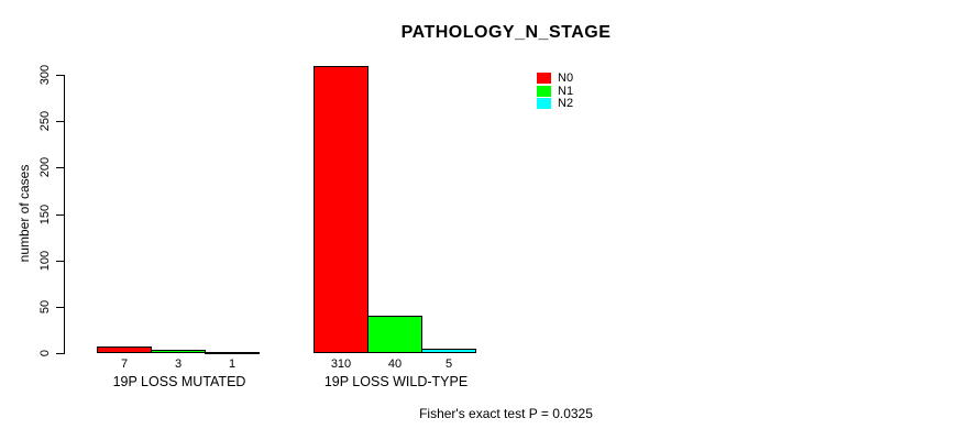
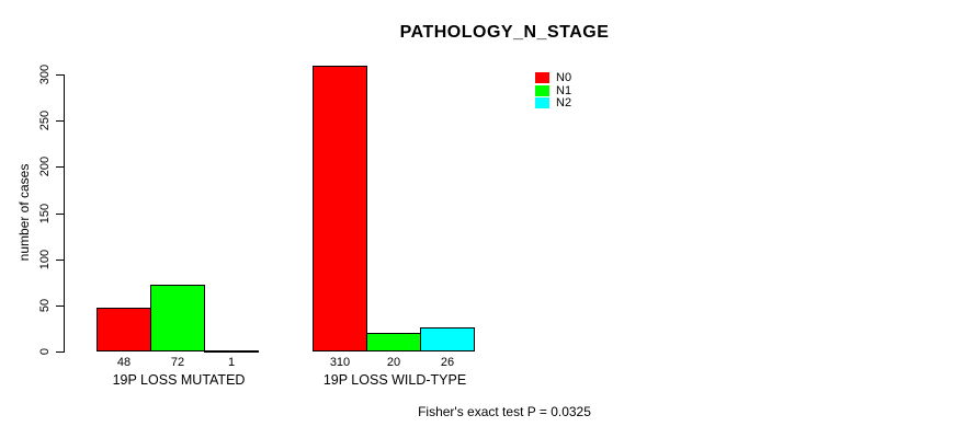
N0/19P LOSS MUTATED: 7 -> 48
N1/19P LOSS MUTATED: 3 -> 72
N1/19P LOSS WILD-TYPE: 40 -> 20
N2/19P LOSS WILD-TYPE: 5 -> 26
